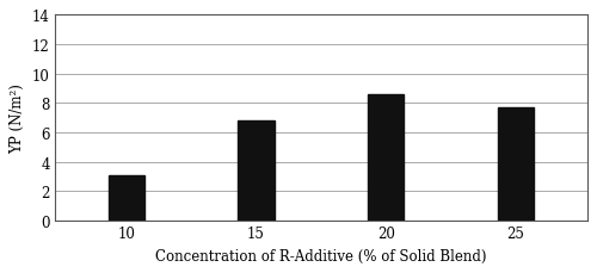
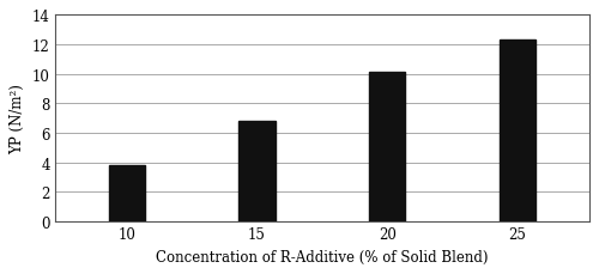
10: 3.1 -> 3.8
20: 8.6 -> 10.1
25: 7.7 -> 12.3
